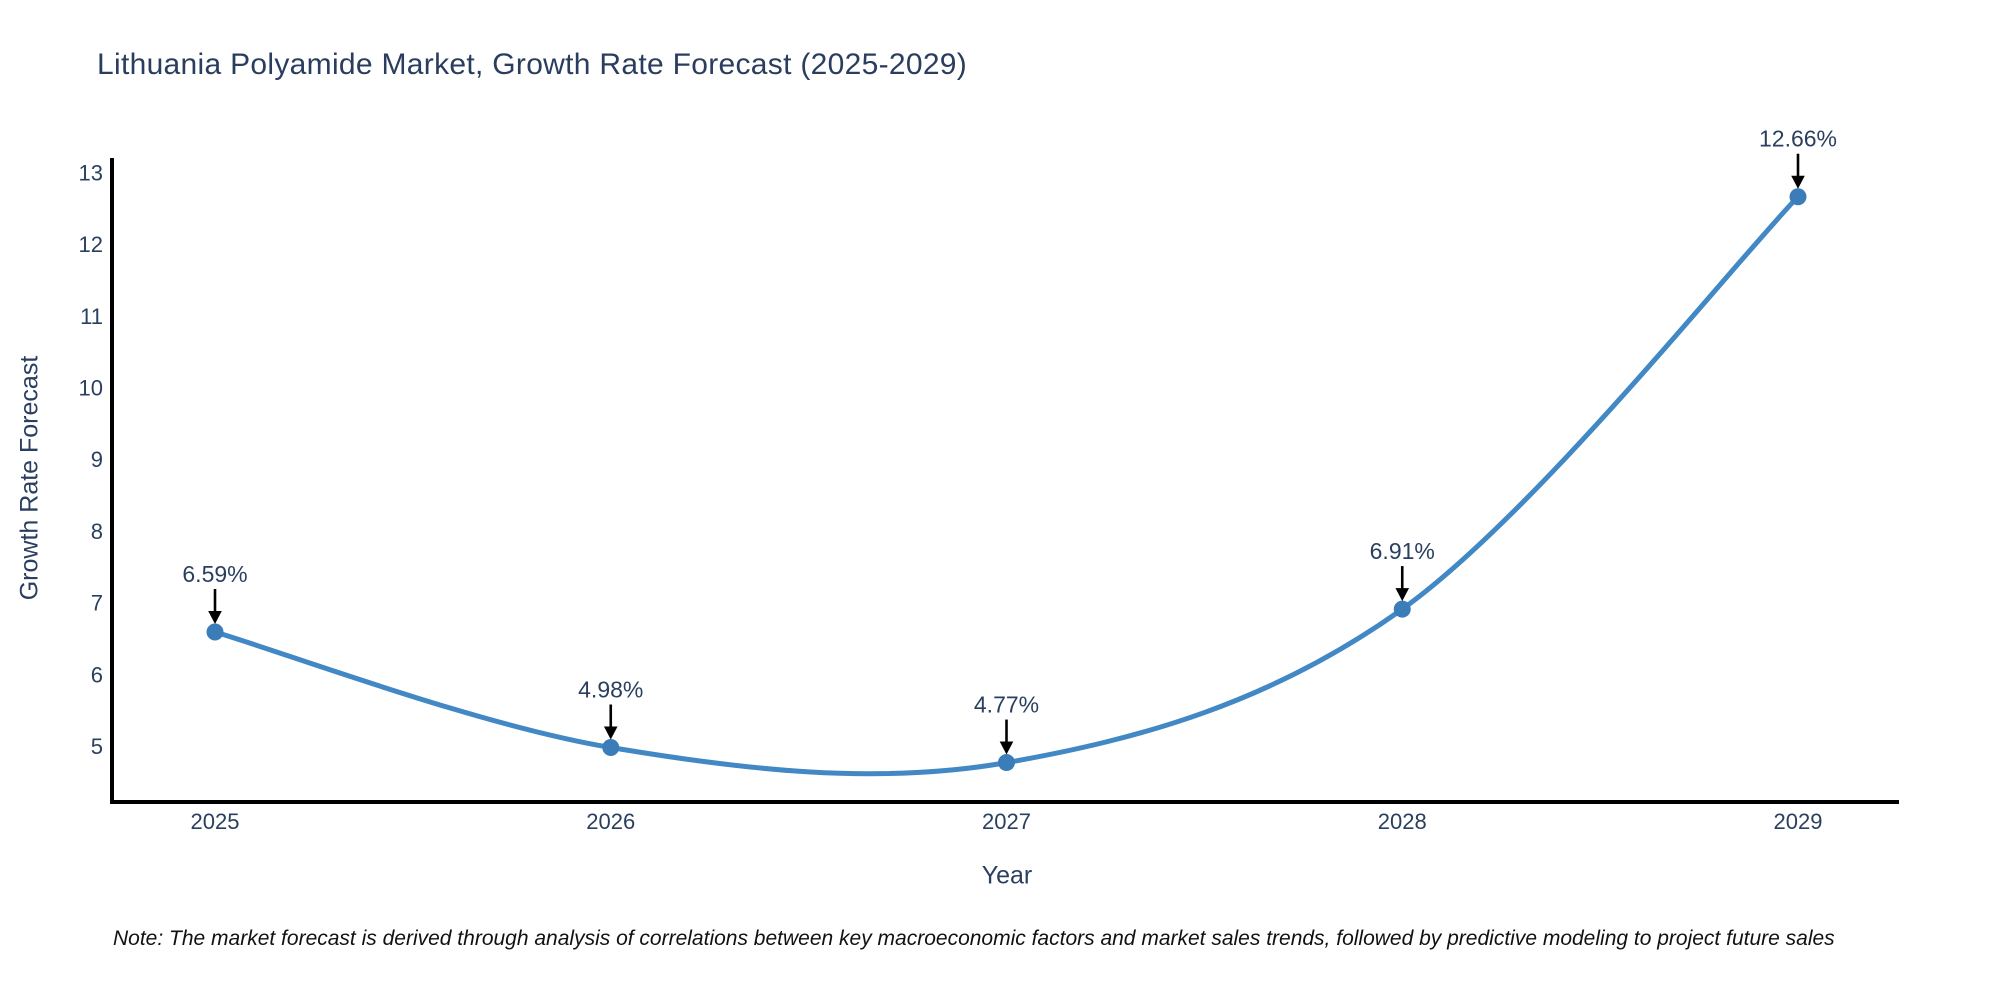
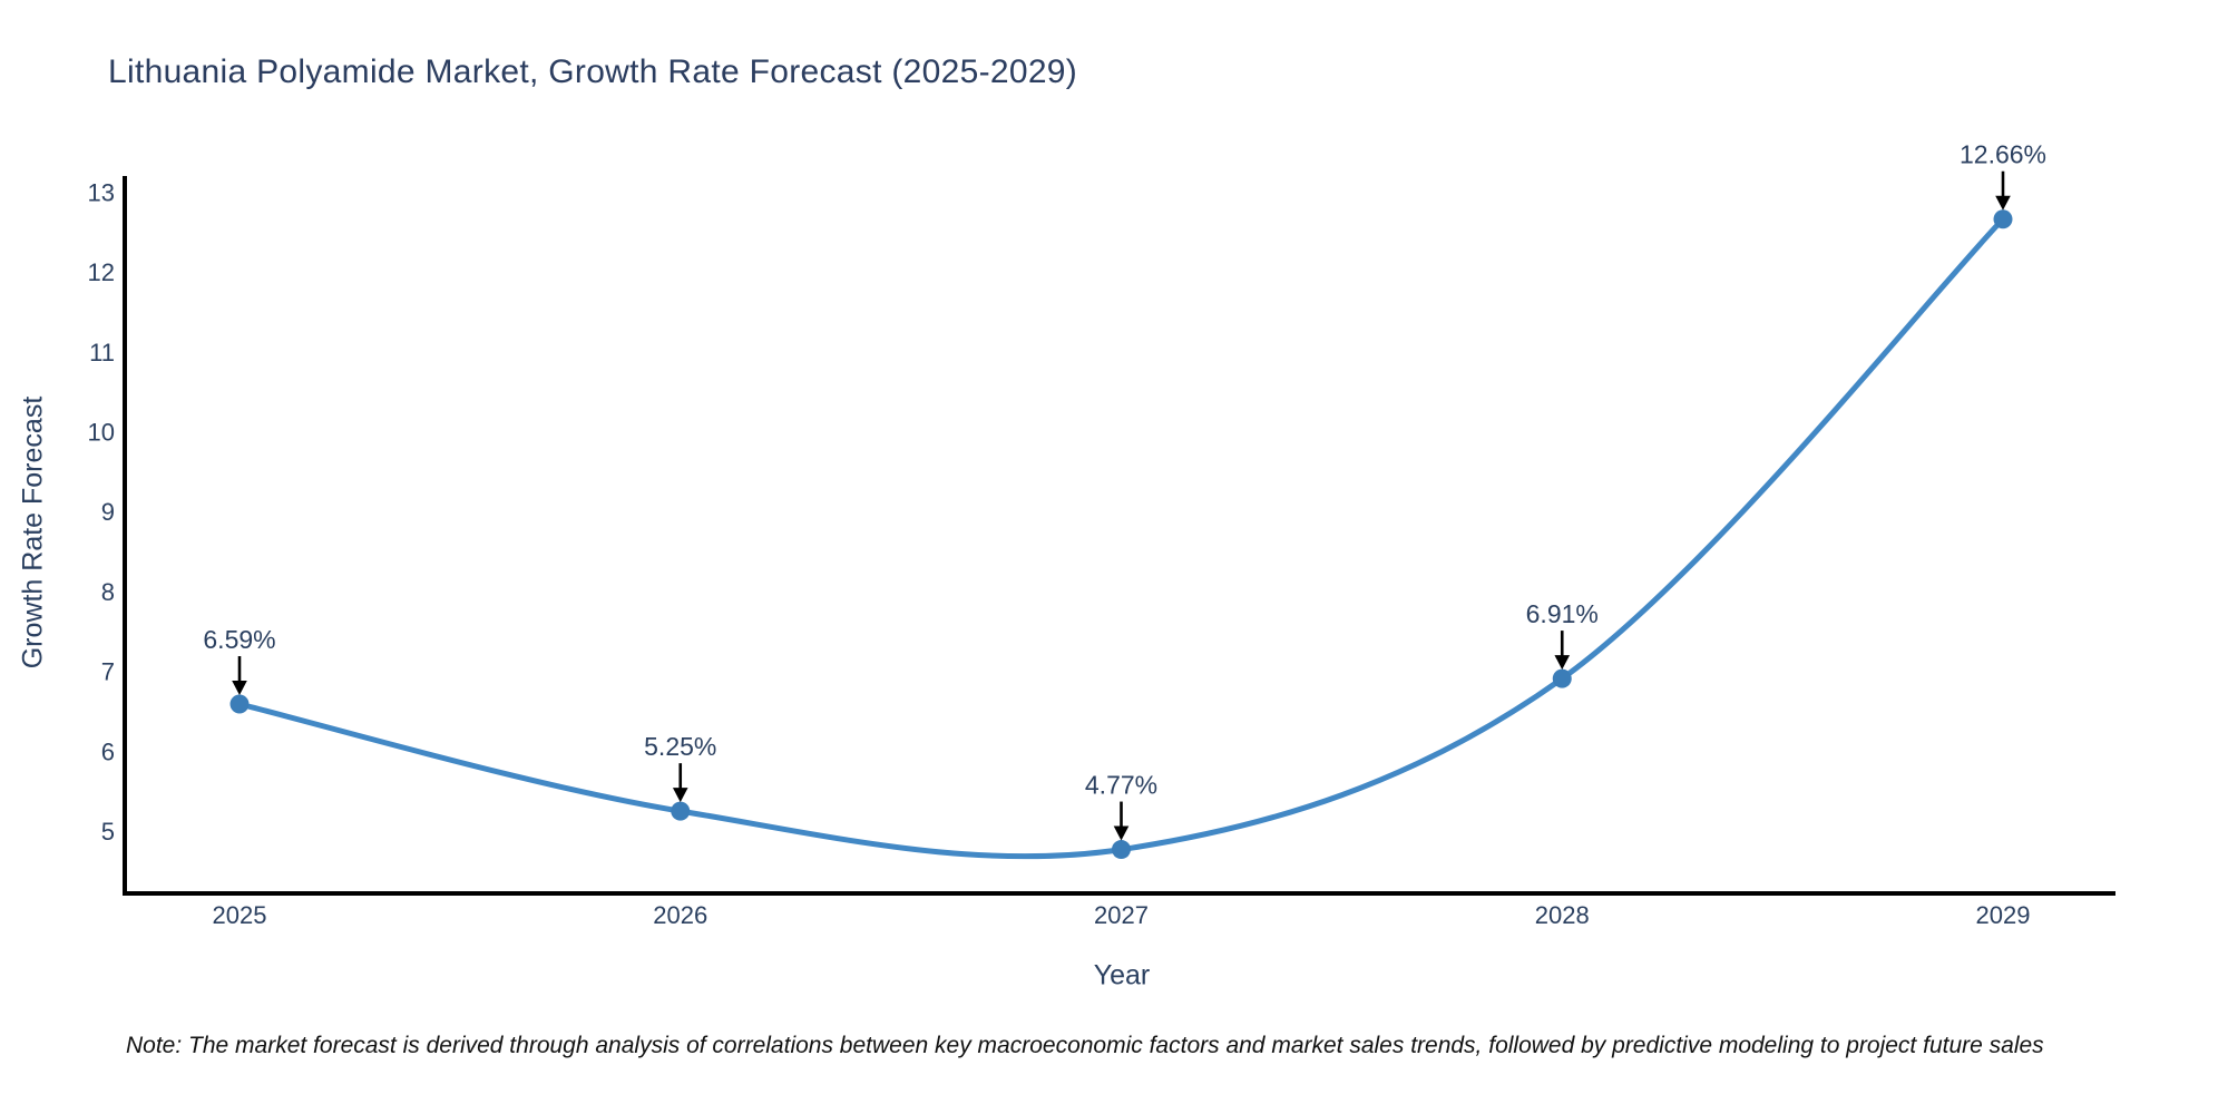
2026: 4.98% -> 5.25%
